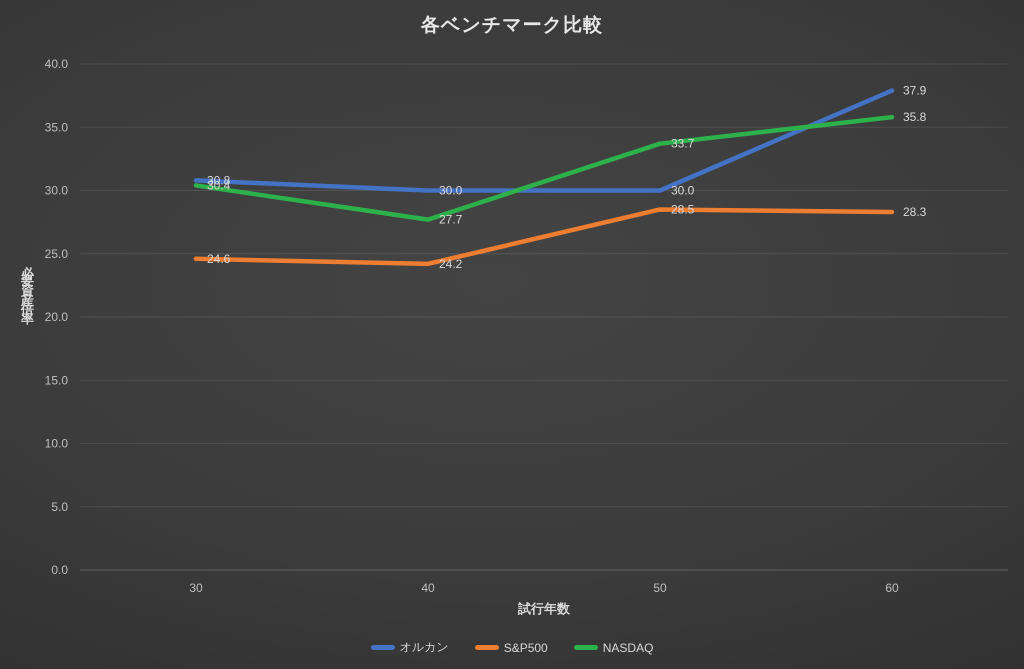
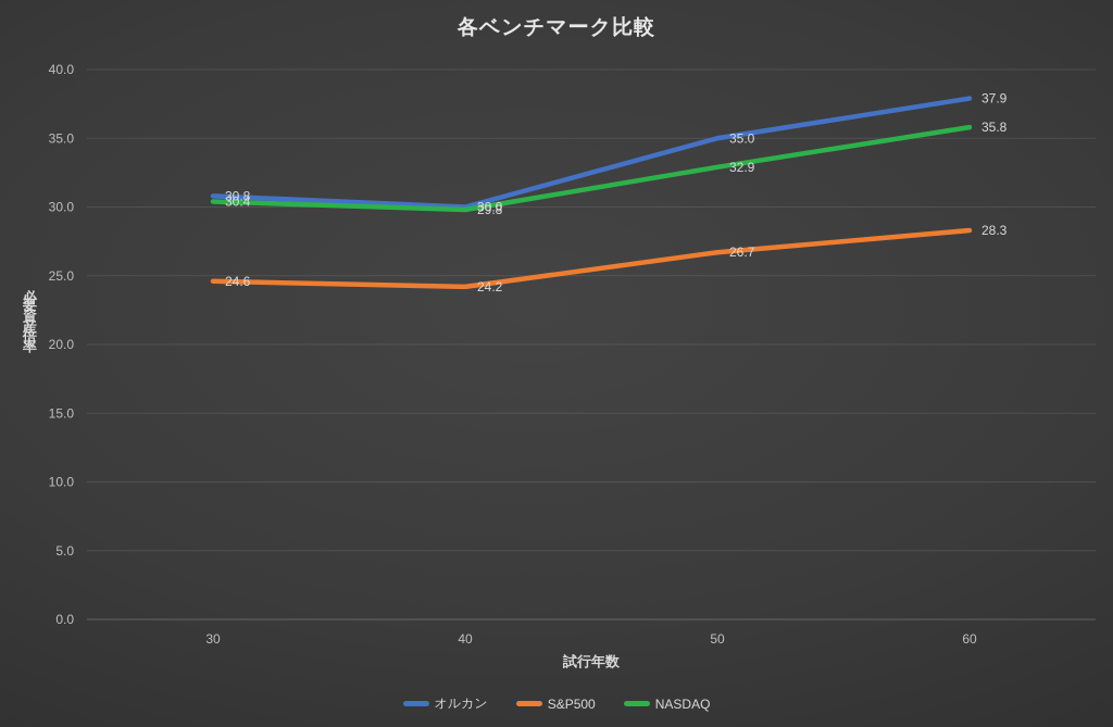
NASDAQ/40: 27.7 -> 29.8
オルカン/50: 30.0 -> 35.0
S&P500/50: 28.5 -> 26.7
NASDAQ/50: 33.7 -> 32.9
